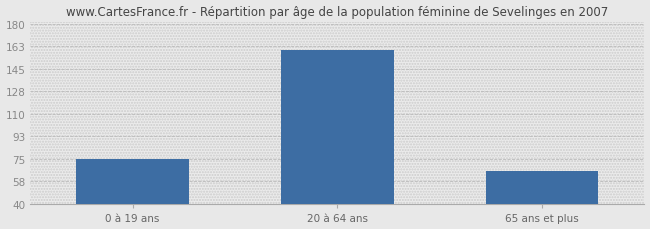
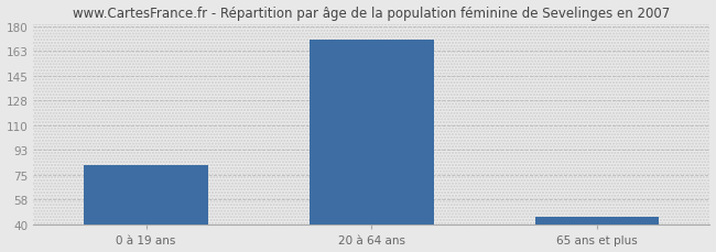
0 à 19 ans: 75 -> 82
20 à 64 ans: 160 -> 171
65 ans et plus: 66 -> 46
